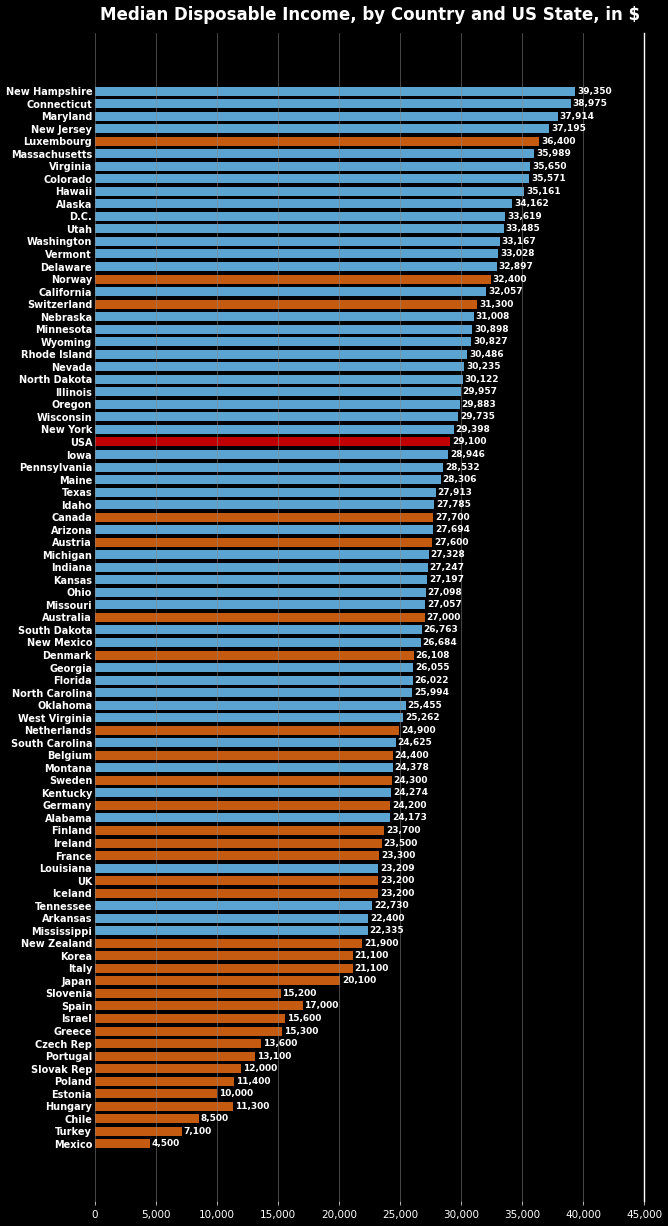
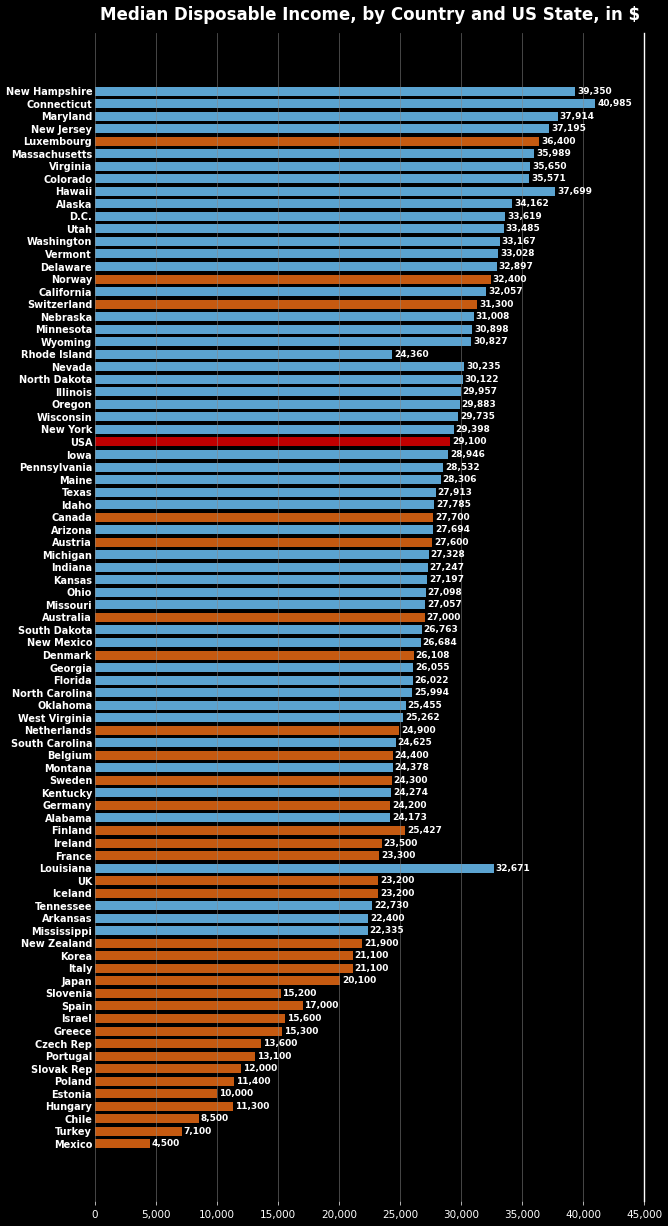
Connecticut: 38,975 -> 40,985
Hawaii: 35,161 -> 37,699
Rhode Island: 30,486 -> 24,360
Finland: 23,700 -> 25,427
Louisiana: 23,209 -> 32,671
